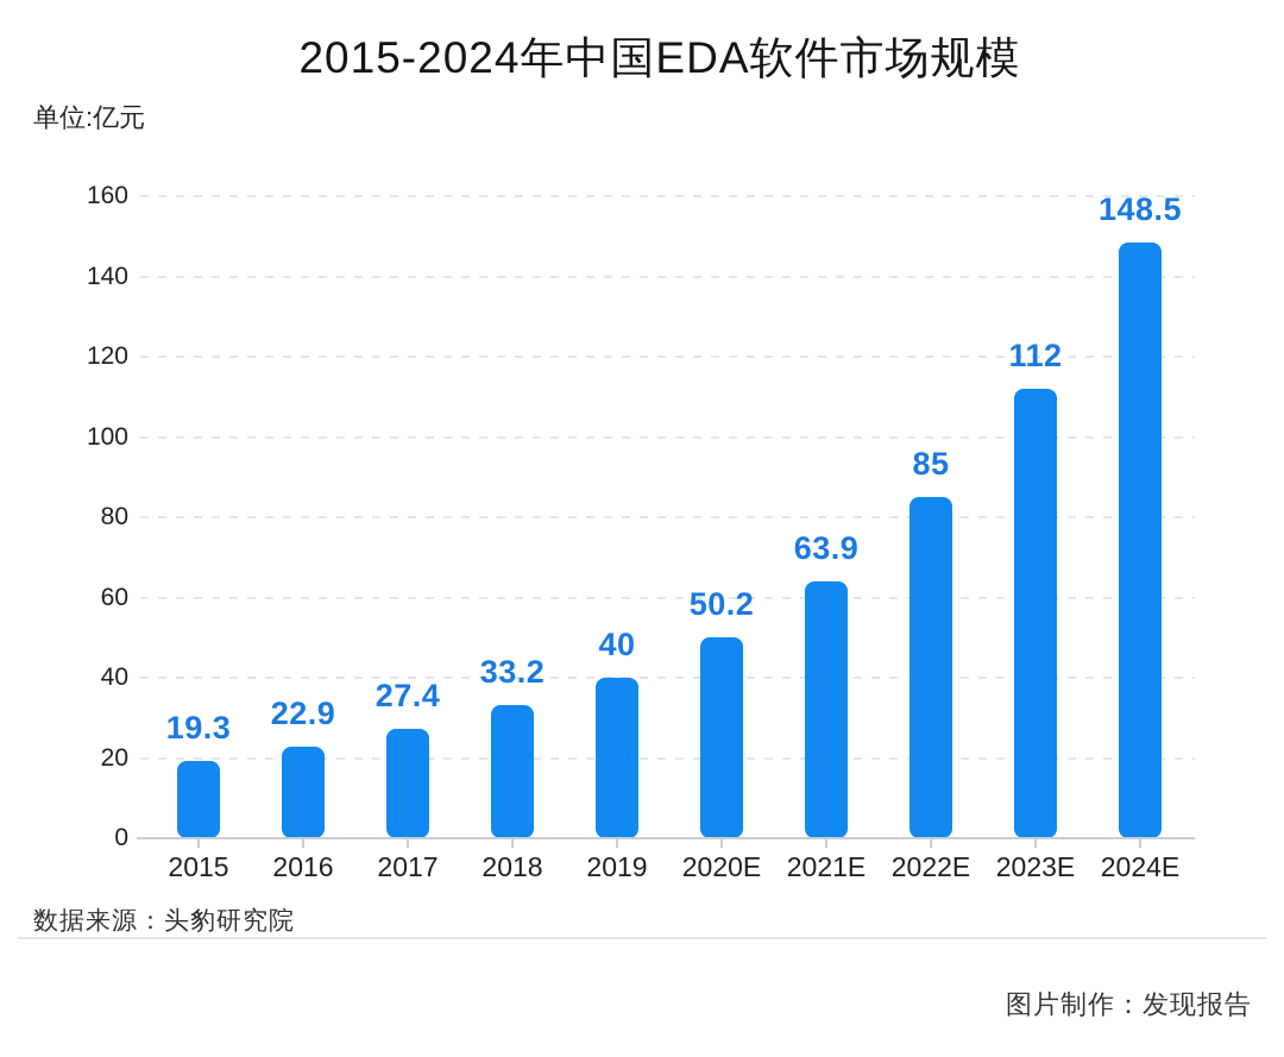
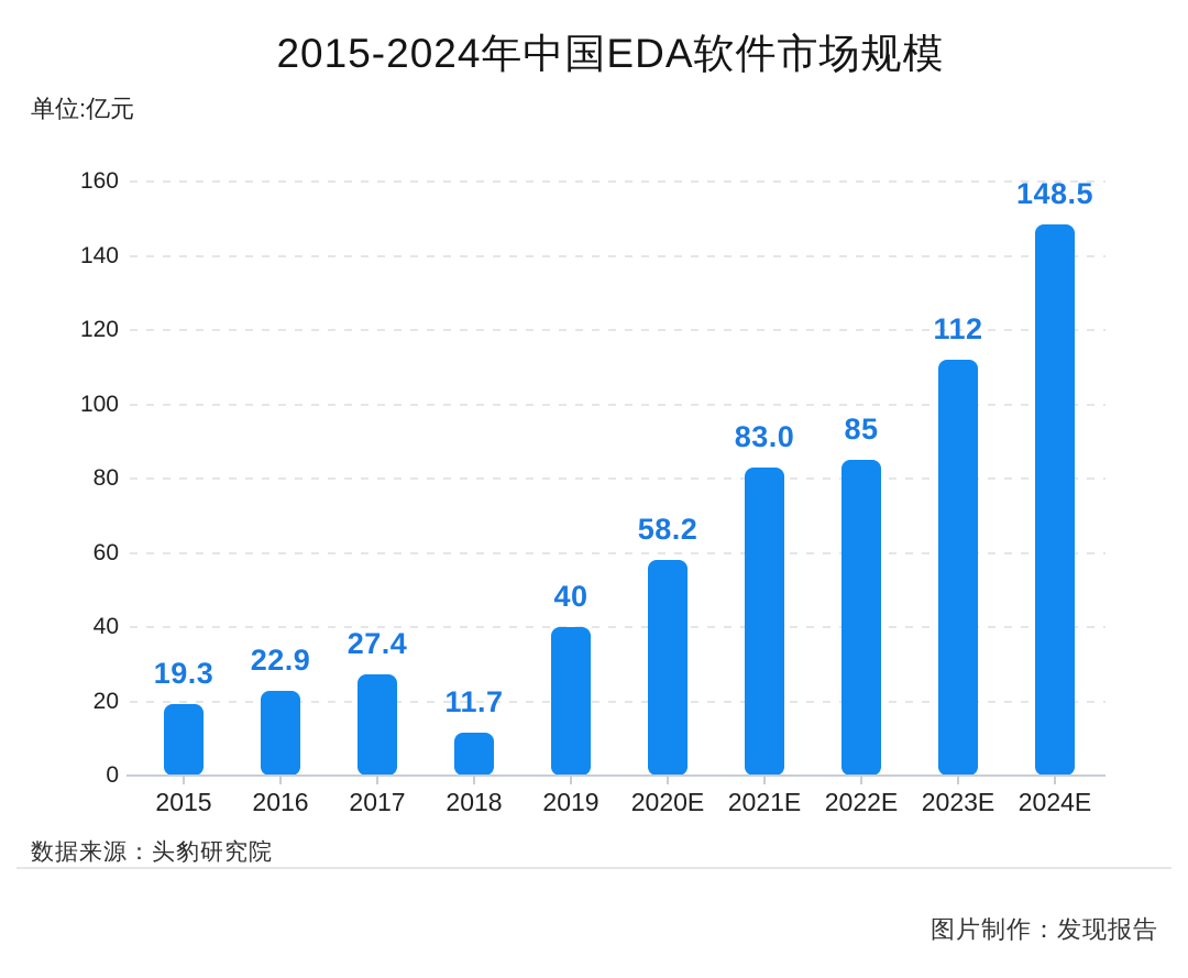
2018: 33.2 -> 11.7
2020E: 50.2 -> 58.2
2021E: 63.9 -> 83.0
